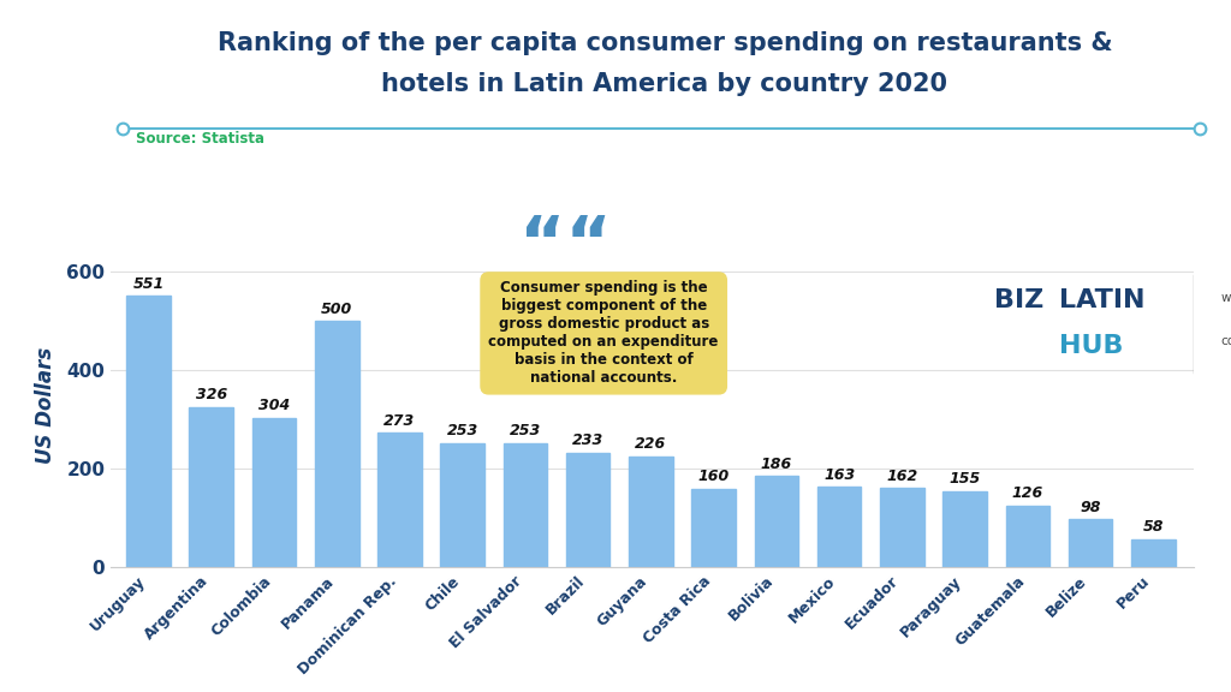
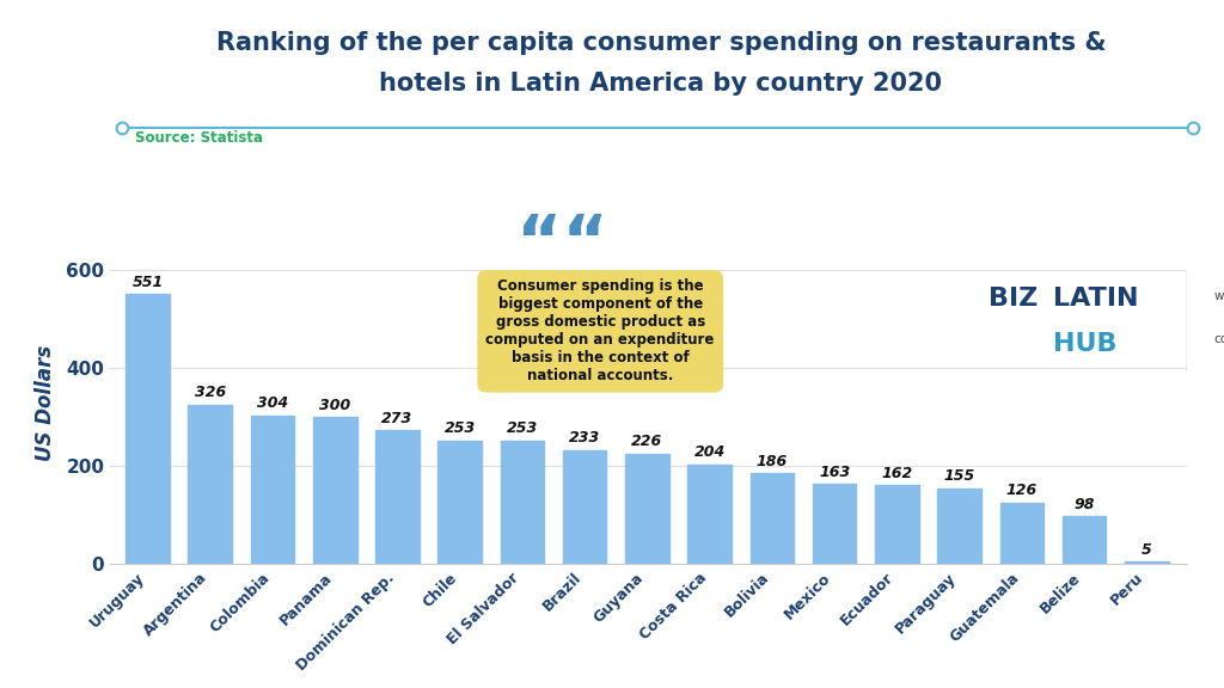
Panama: 500 -> 300
Costa Rica: 160 -> 204
Peru: 58 -> 5
